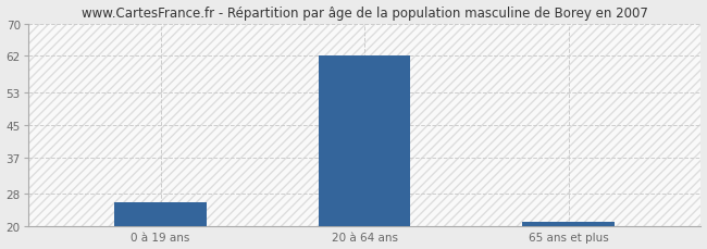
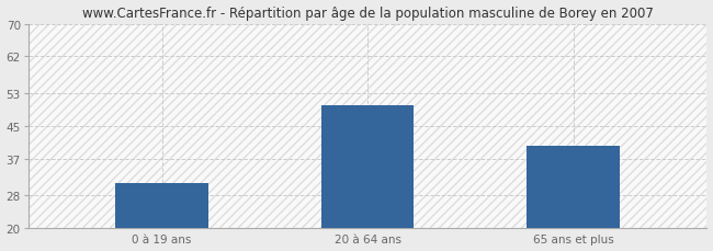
0 à 19 ans: 26 -> 31
20 à 64 ans: 62 -> 50
65 ans et plus: 21 -> 40
